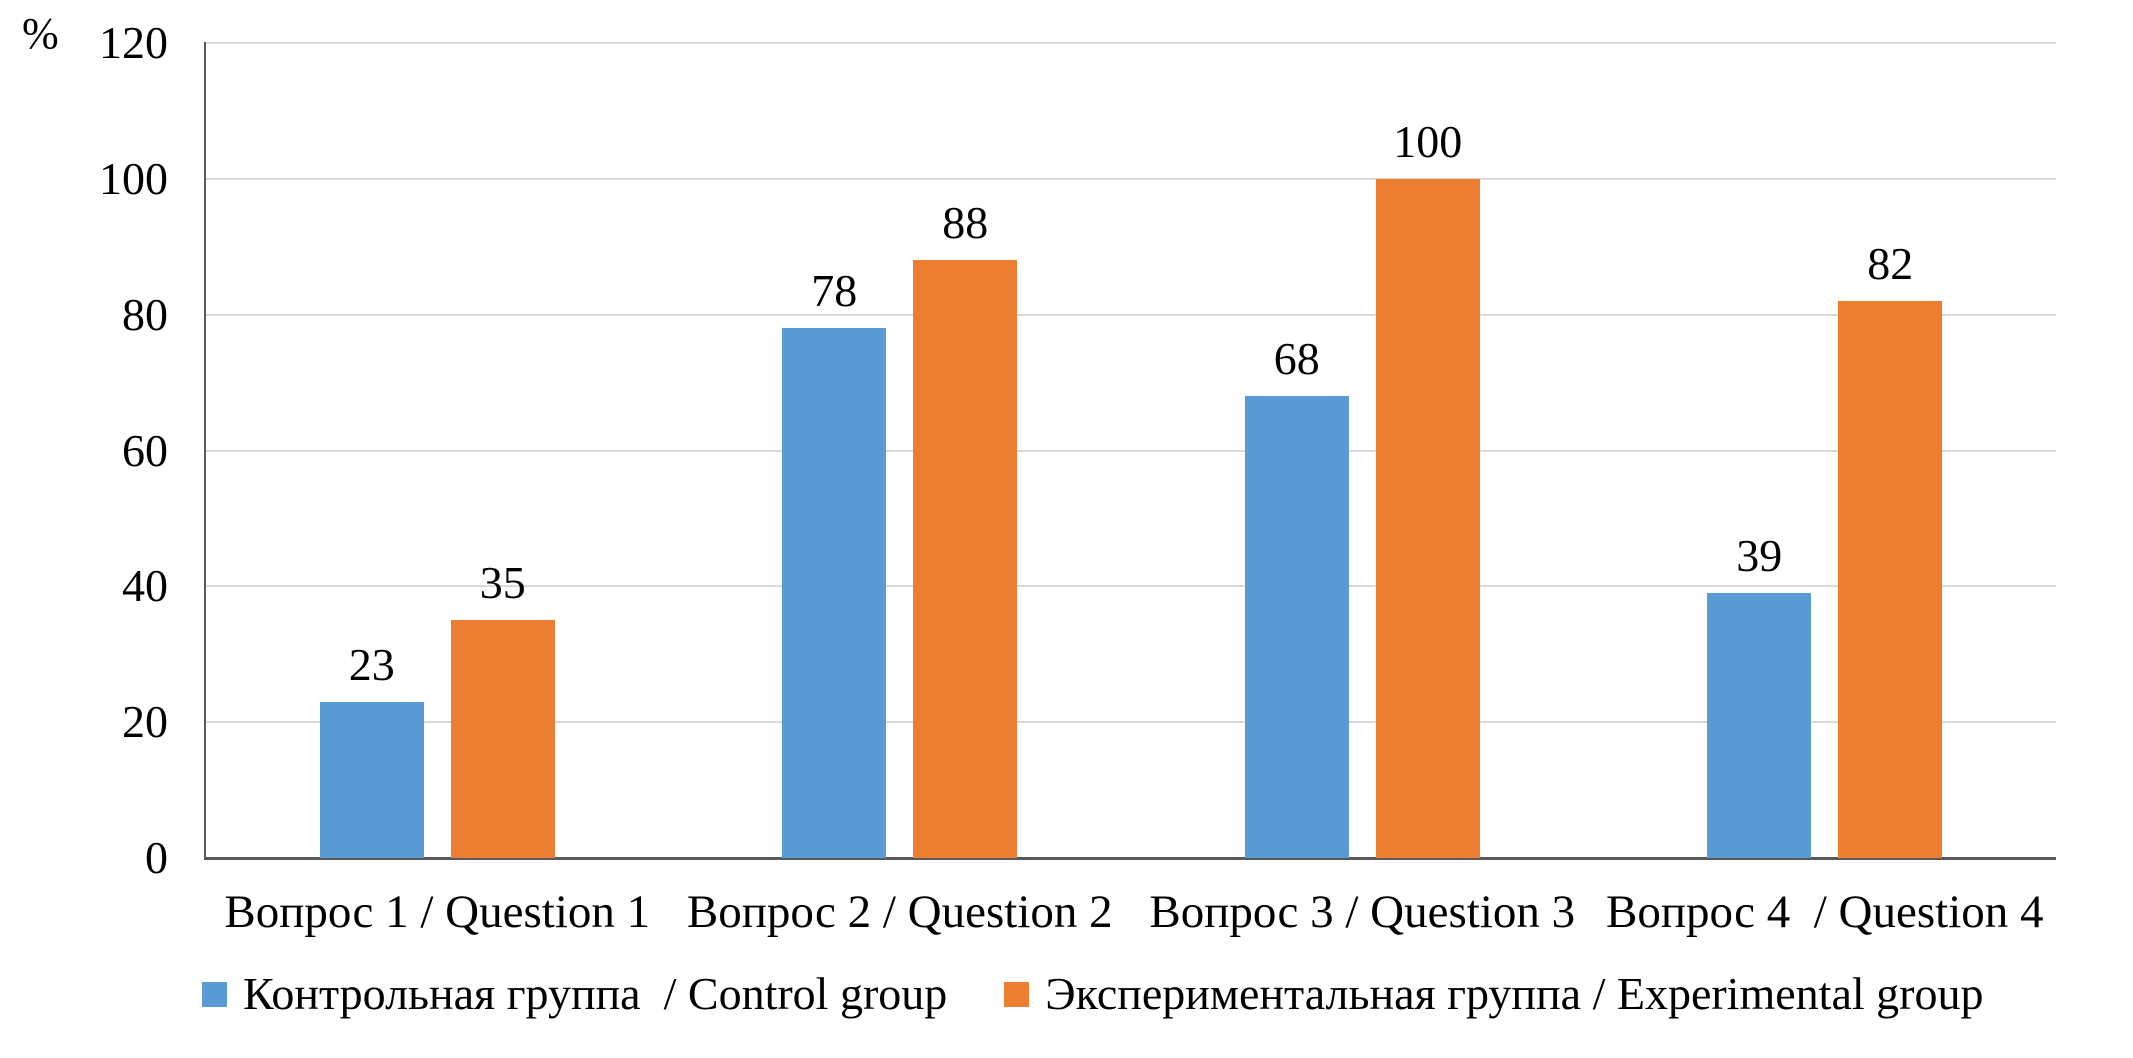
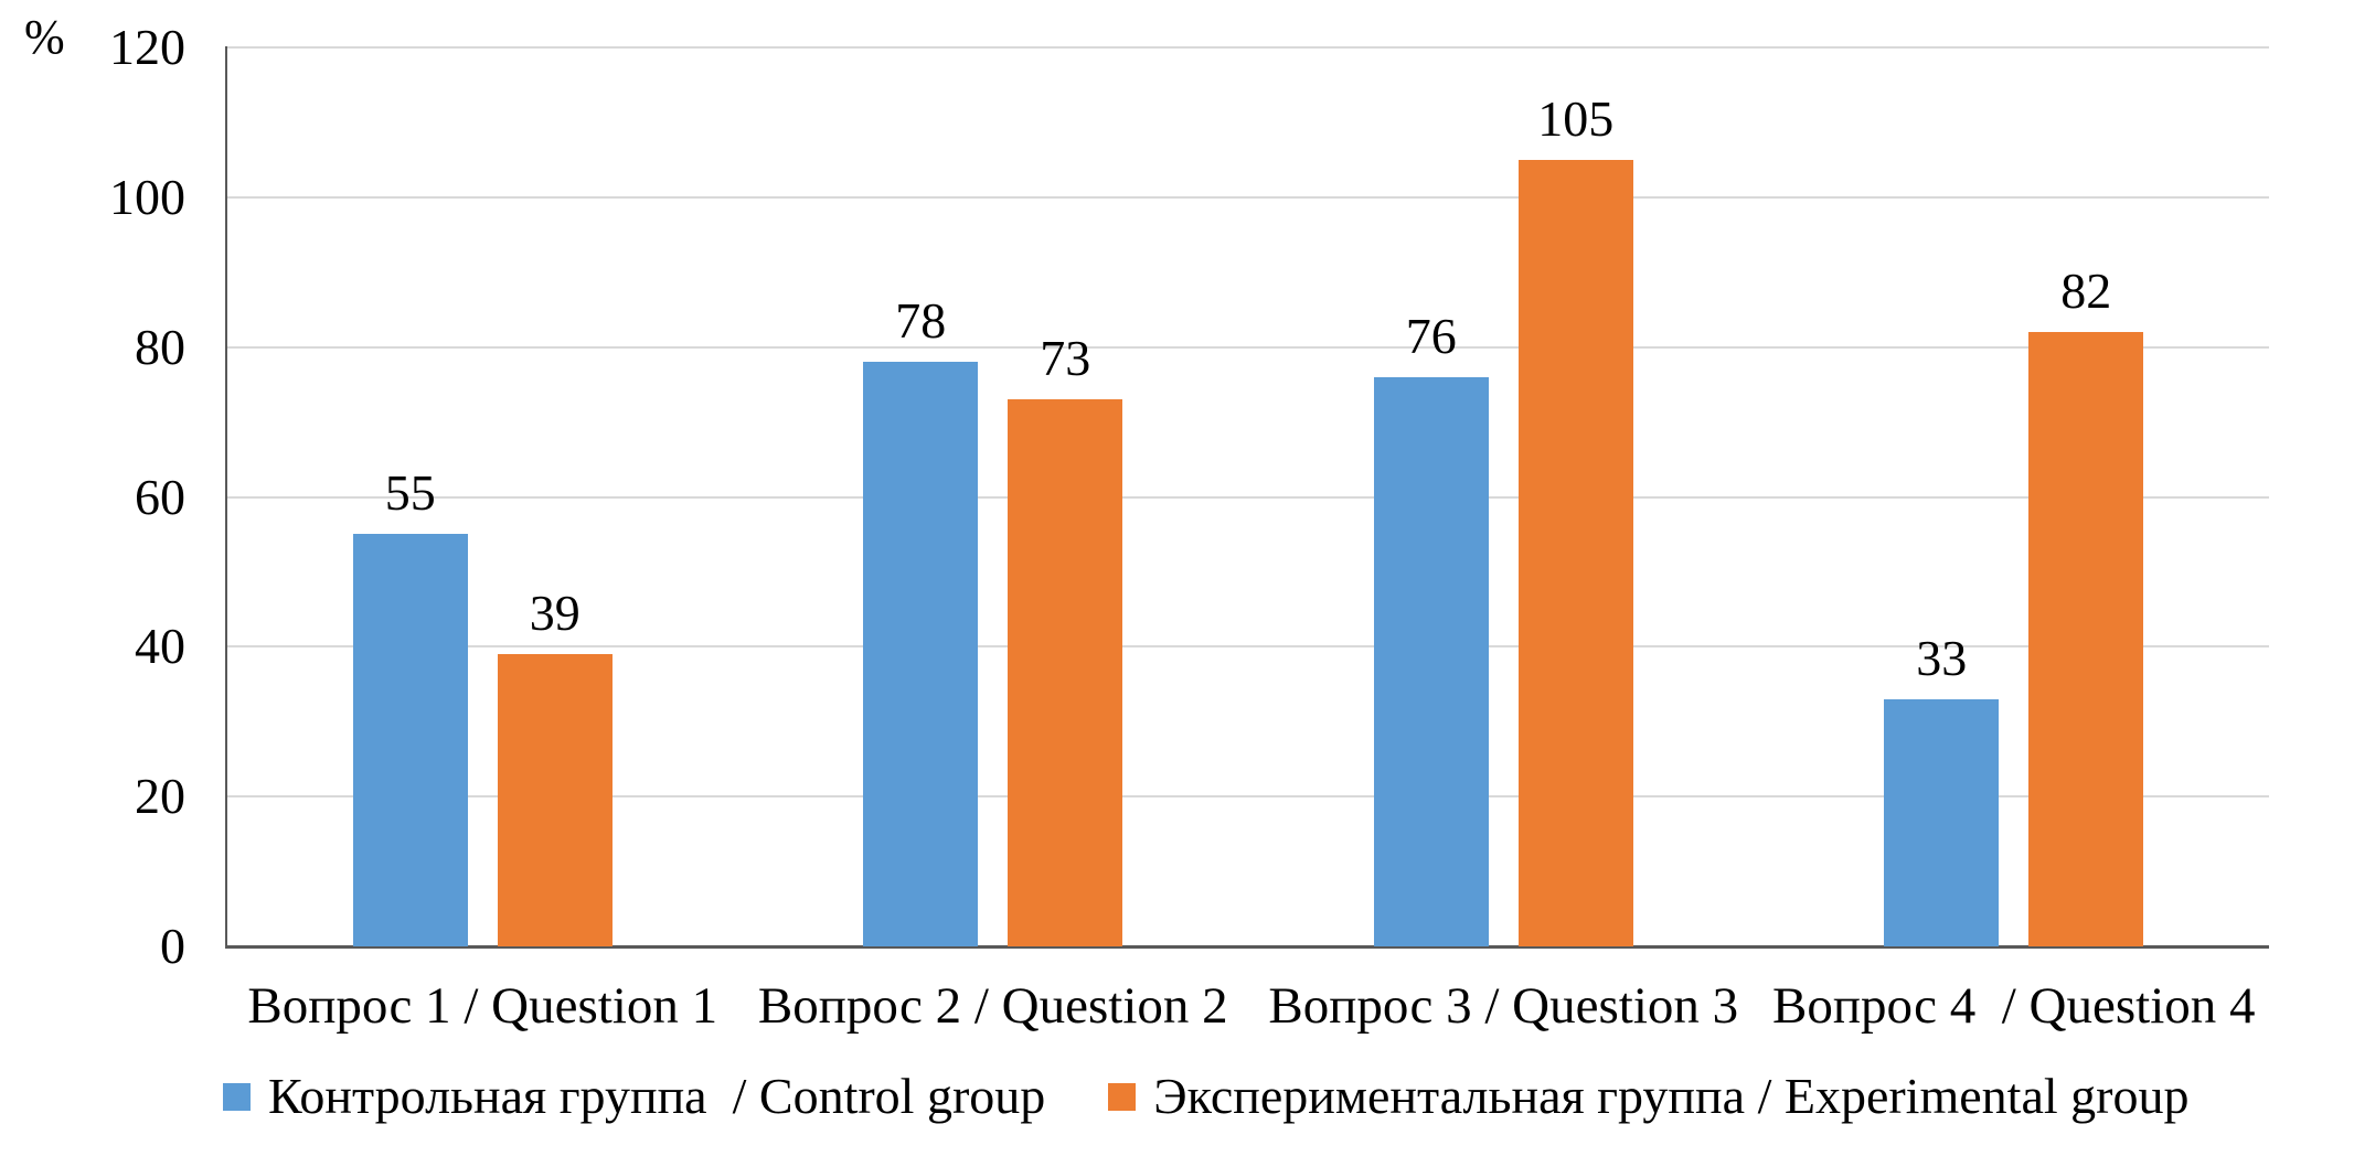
Контрольная группа / Control group/Вопрос 1 / Question 1: 23 -> 55
Экспериментальная группа / Experimental group/Вопрос 1 / Question 1: 35 -> 39
Экспериментальная группа / Experimental group/Вопрос 2 / Question 2: 88 -> 73
Контрольная группа / Control group/Вопрос 3 / Question 3: 68 -> 76
Экспериментальная группа / Experimental group/Вопрос 3 / Question 3: 100 -> 105
Контрольная группа / Control group/Вопрос 4 / Question 4: 39 -> 33
